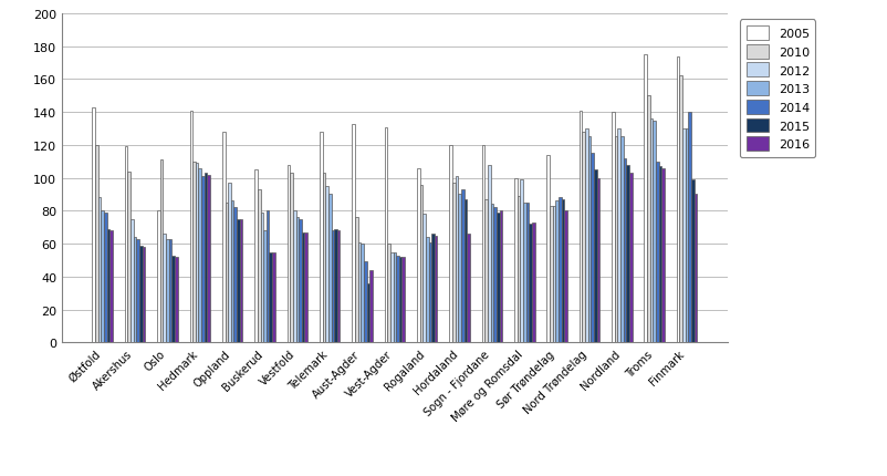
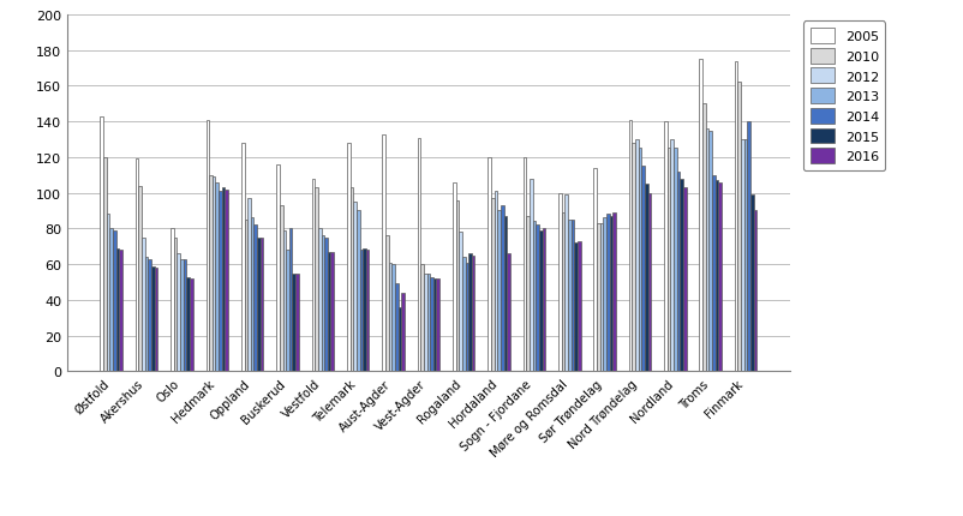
2010/Oslo: 111 -> 75
2005/Buskerud: 105 -> 116
2016/Sør Trøndelag: 80 -> 89
